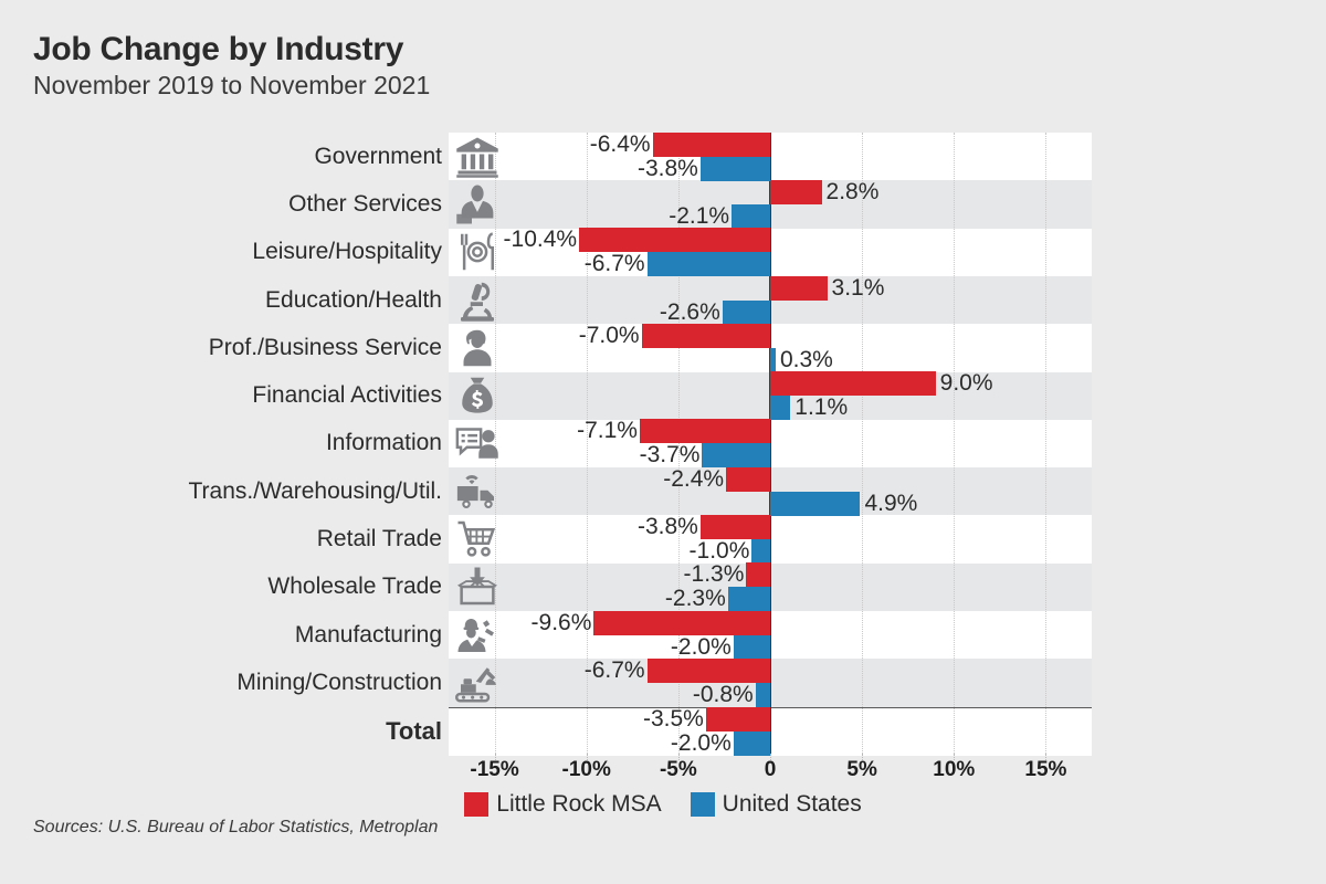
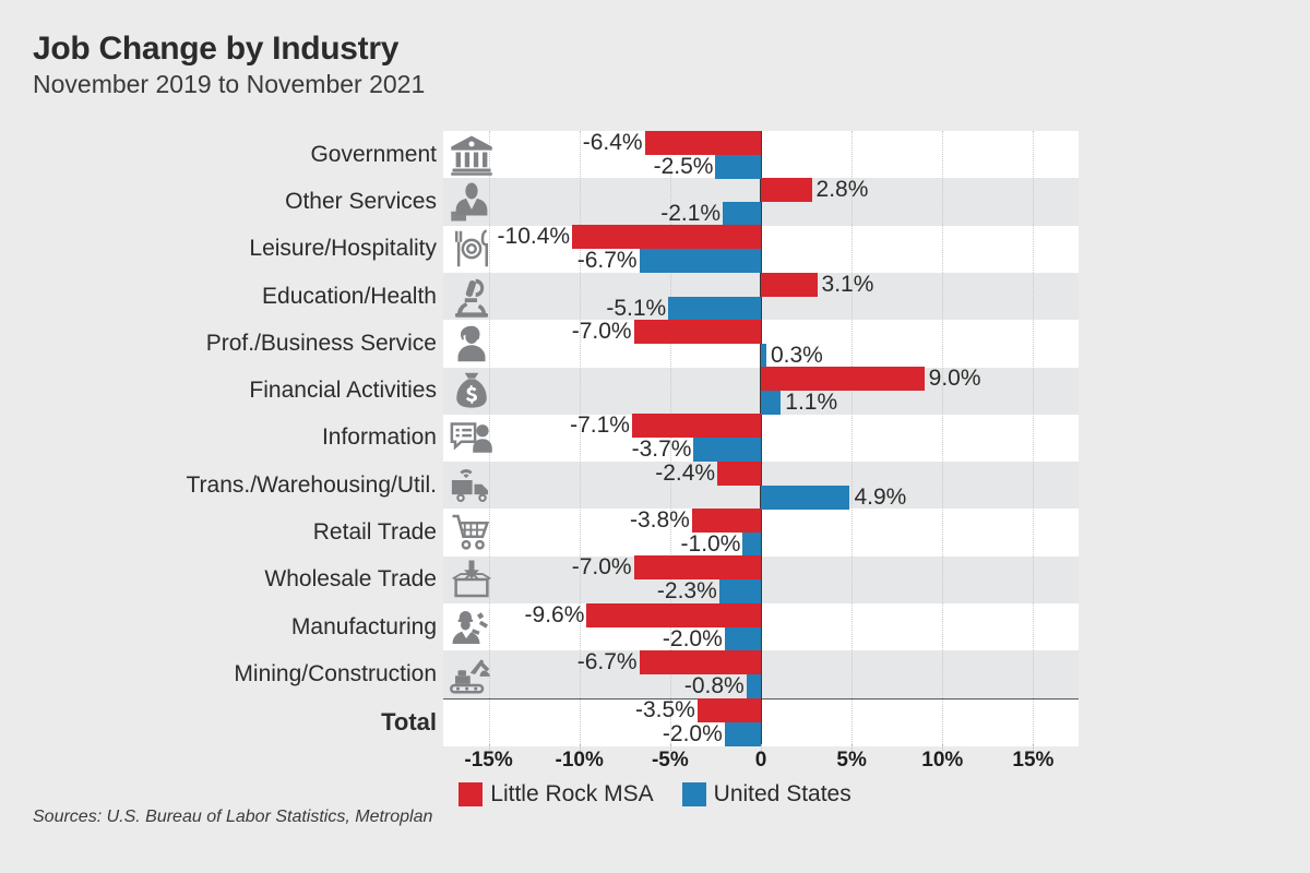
United States/Government: -3.8% -> -2.5%
United States/Education/Health: -2.6% -> -5.1%
Little Rock MSA/Wholesale Trade: -1.3% -> -7.0%
